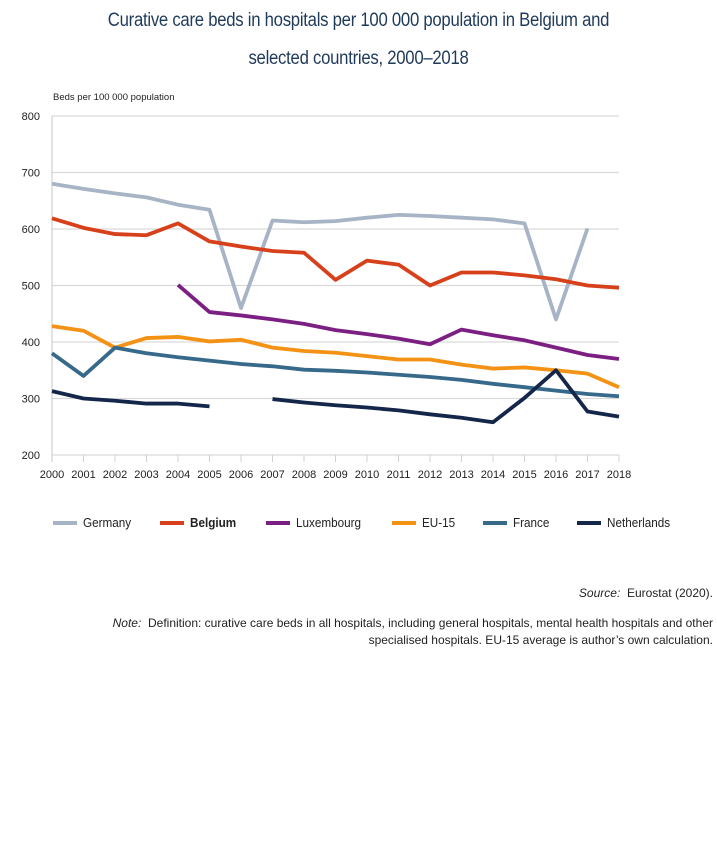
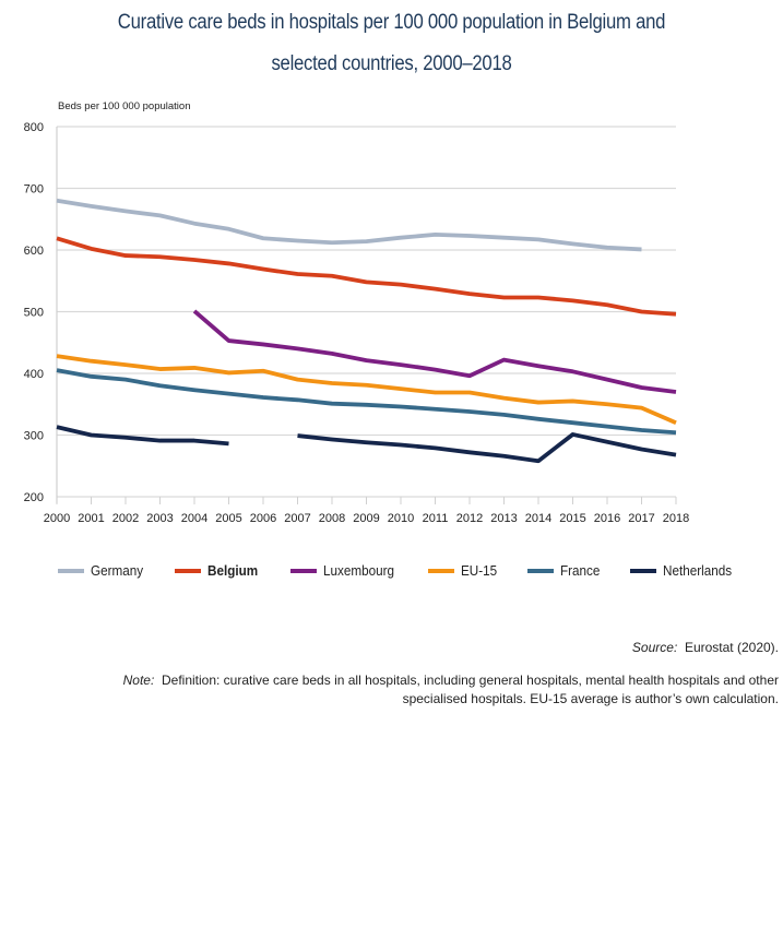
France/2000: 380 -> 400
France/2001: 340 -> 400
EU-15/2002: 390 -> 410
Belgium/2004: 610 -> 580
Germany/2006: 460 -> 620
Belgium/2009: 510 -> 550
Belgium/2012: 500 -> 530
Germany/2016: 440 -> 600
Netherlands/2016: 350 -> 290
